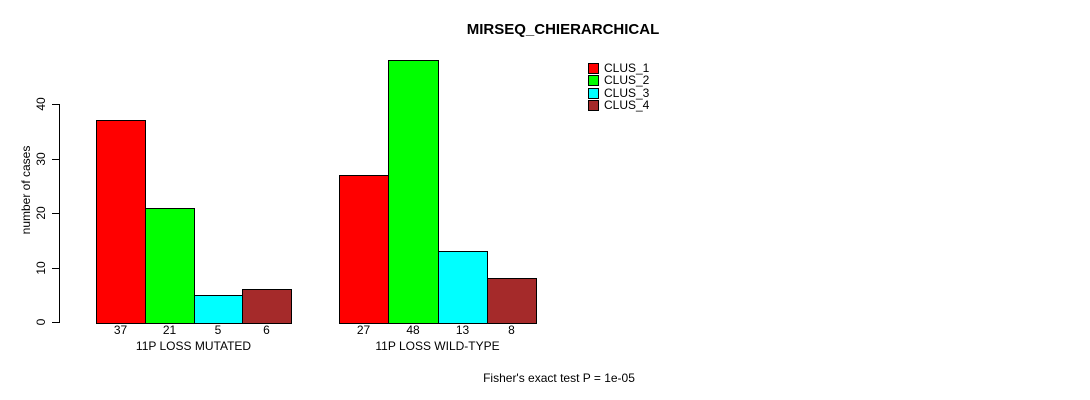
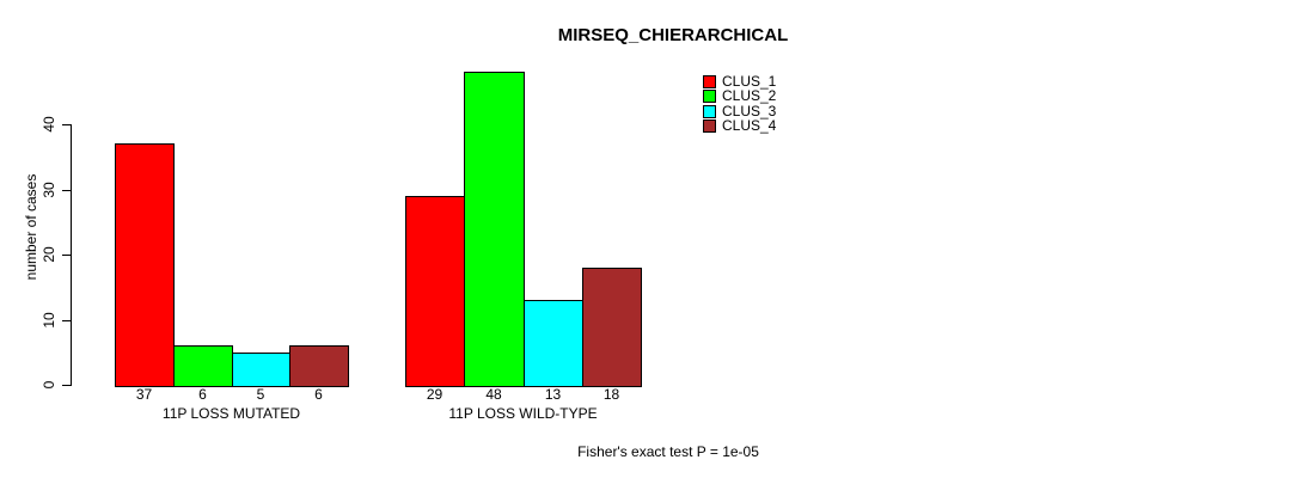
CLUS_2/11P LOSS MUTATED: 21 -> 6
CLUS_1/11P LOSS WILD-TYPE: 27 -> 29
CLUS_4/11P LOSS WILD-TYPE: 8 -> 18
